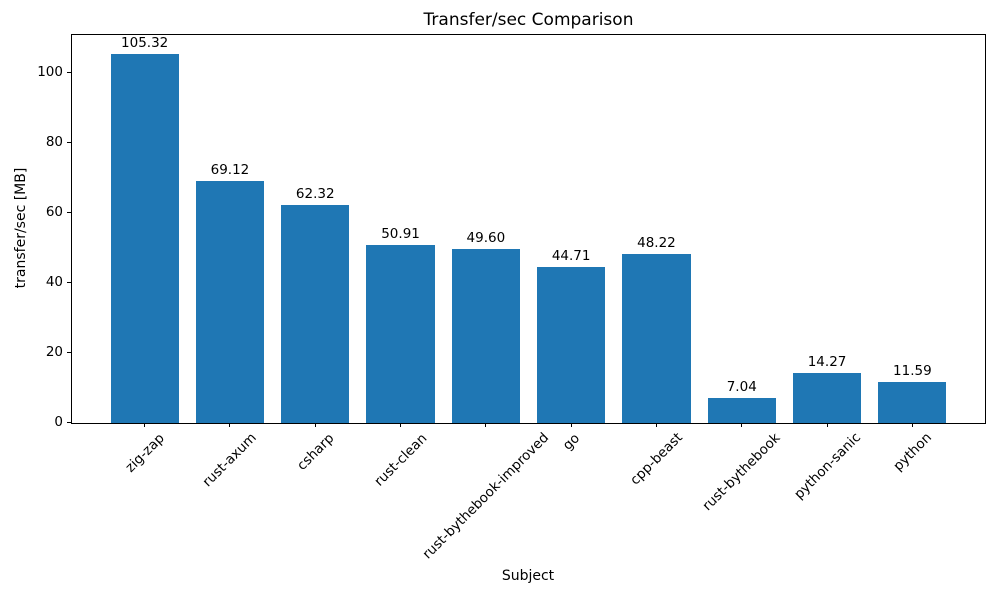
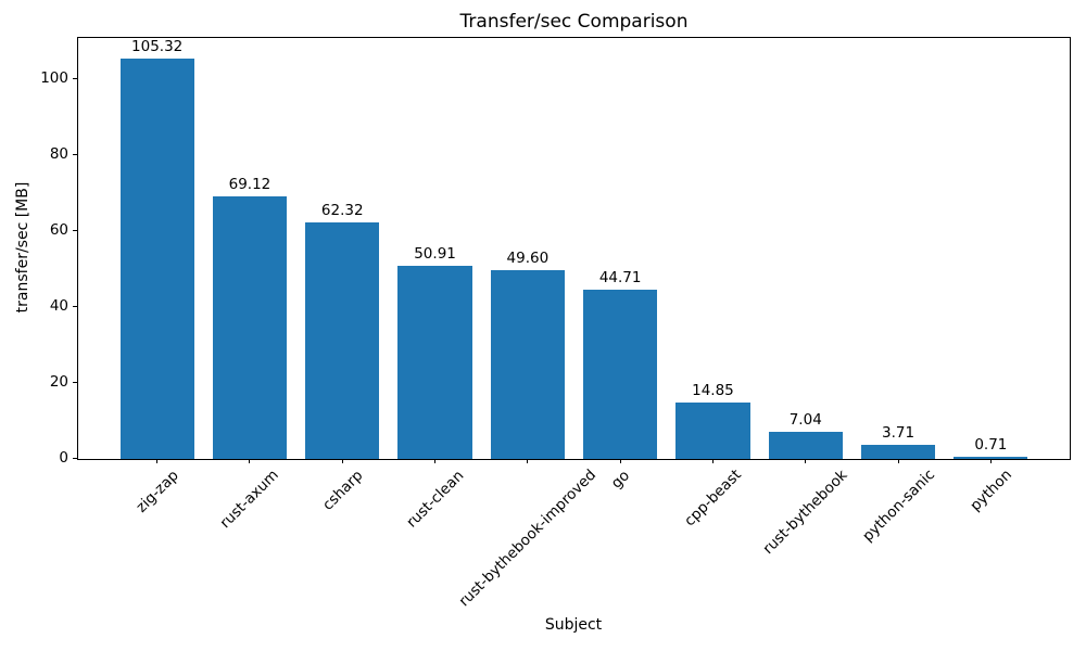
cpp-beast: 48.22 -> 14.85
python-sanic: 14.27 -> 3.71
python: 11.59 -> 0.71
